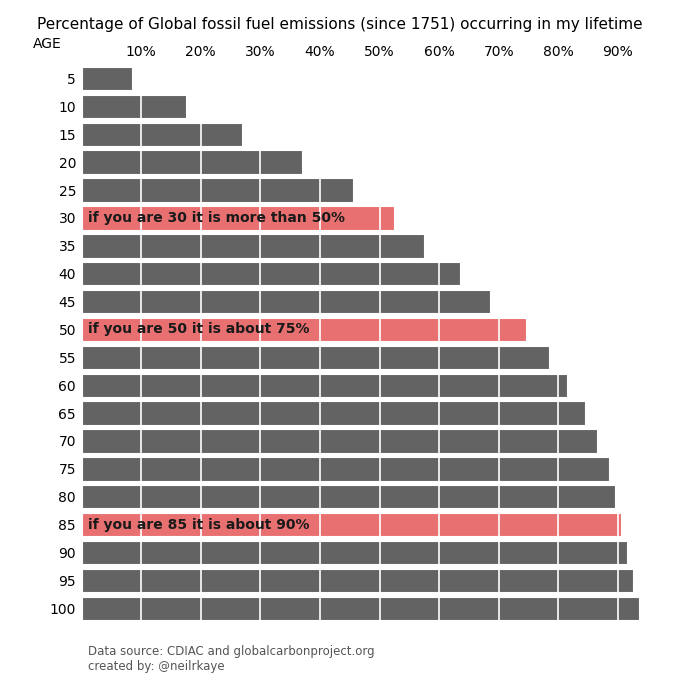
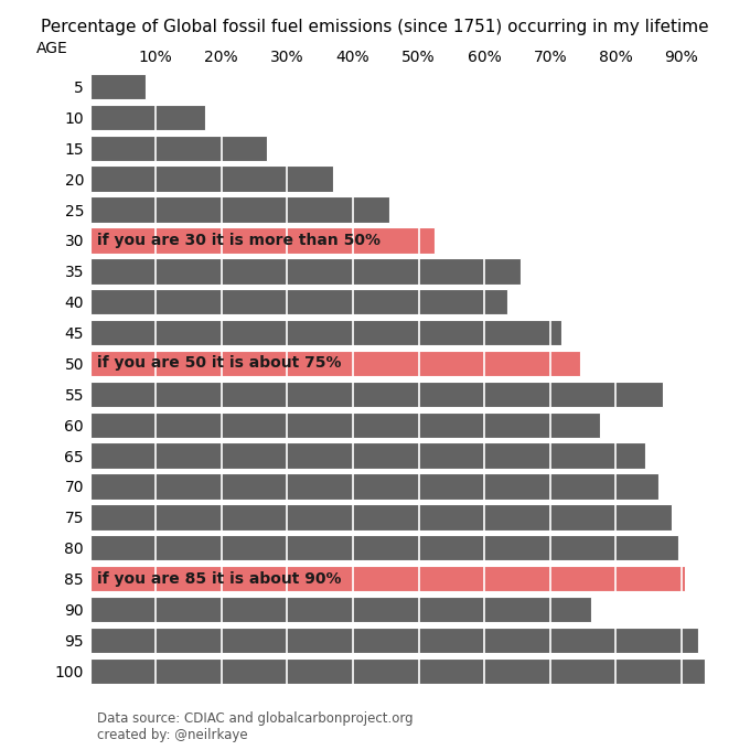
35: 57.5% -> 65.6%
45: 68.5% -> 71.8%
55: 78.5% -> 87.2%
60: 81.5% -> 77.6%
90: 91.5% -> 76.2%
